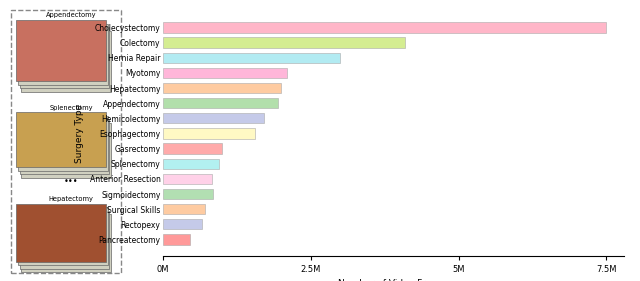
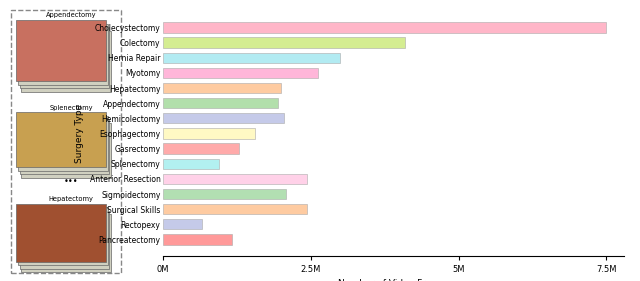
Myotomy: 2.10M -> 2.62M
Hemicolectomy: 1.70M -> 2.04M
Gasrectomy: 1.00M -> 1.28M
Anterior Resection: 0.83M -> 2.44M
Sigmoidectomy: 0.84M -> 2.08M
Surgical Skills: 0.70M -> 2.44M
Pancreatectomy: 0.45M -> 1.16M
